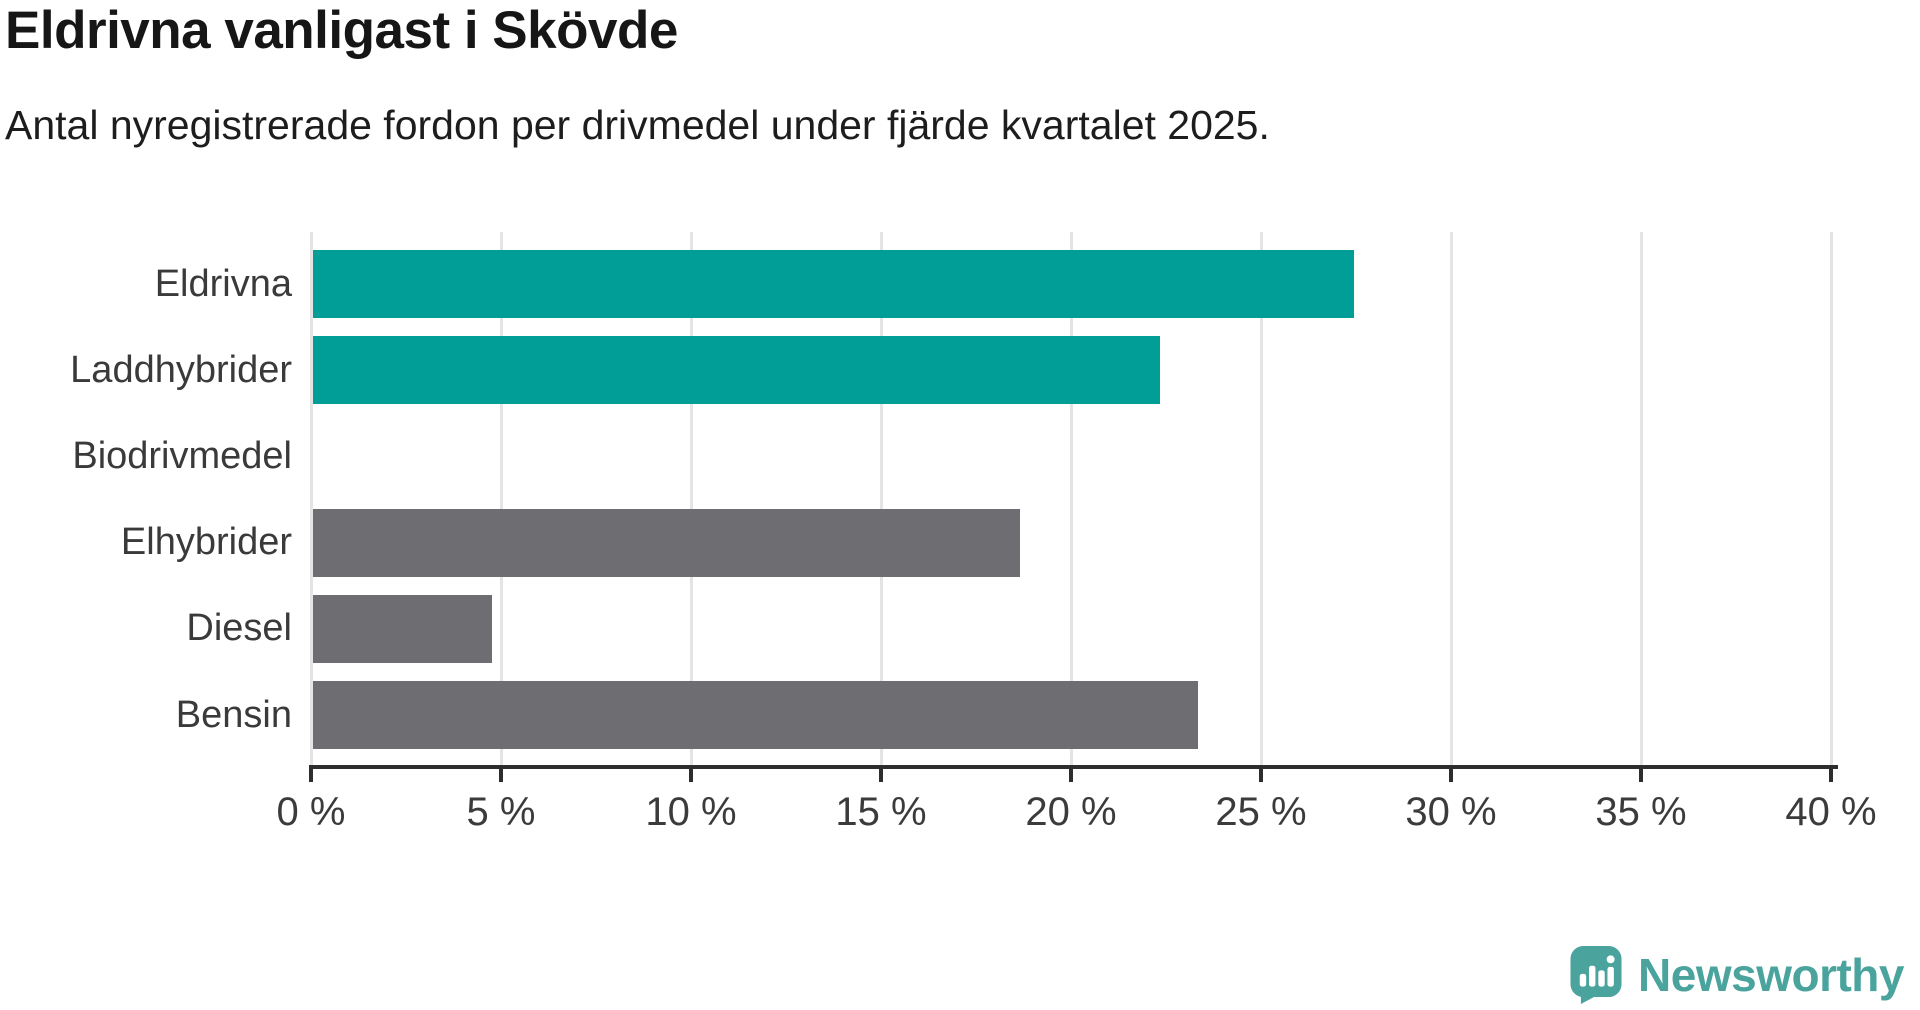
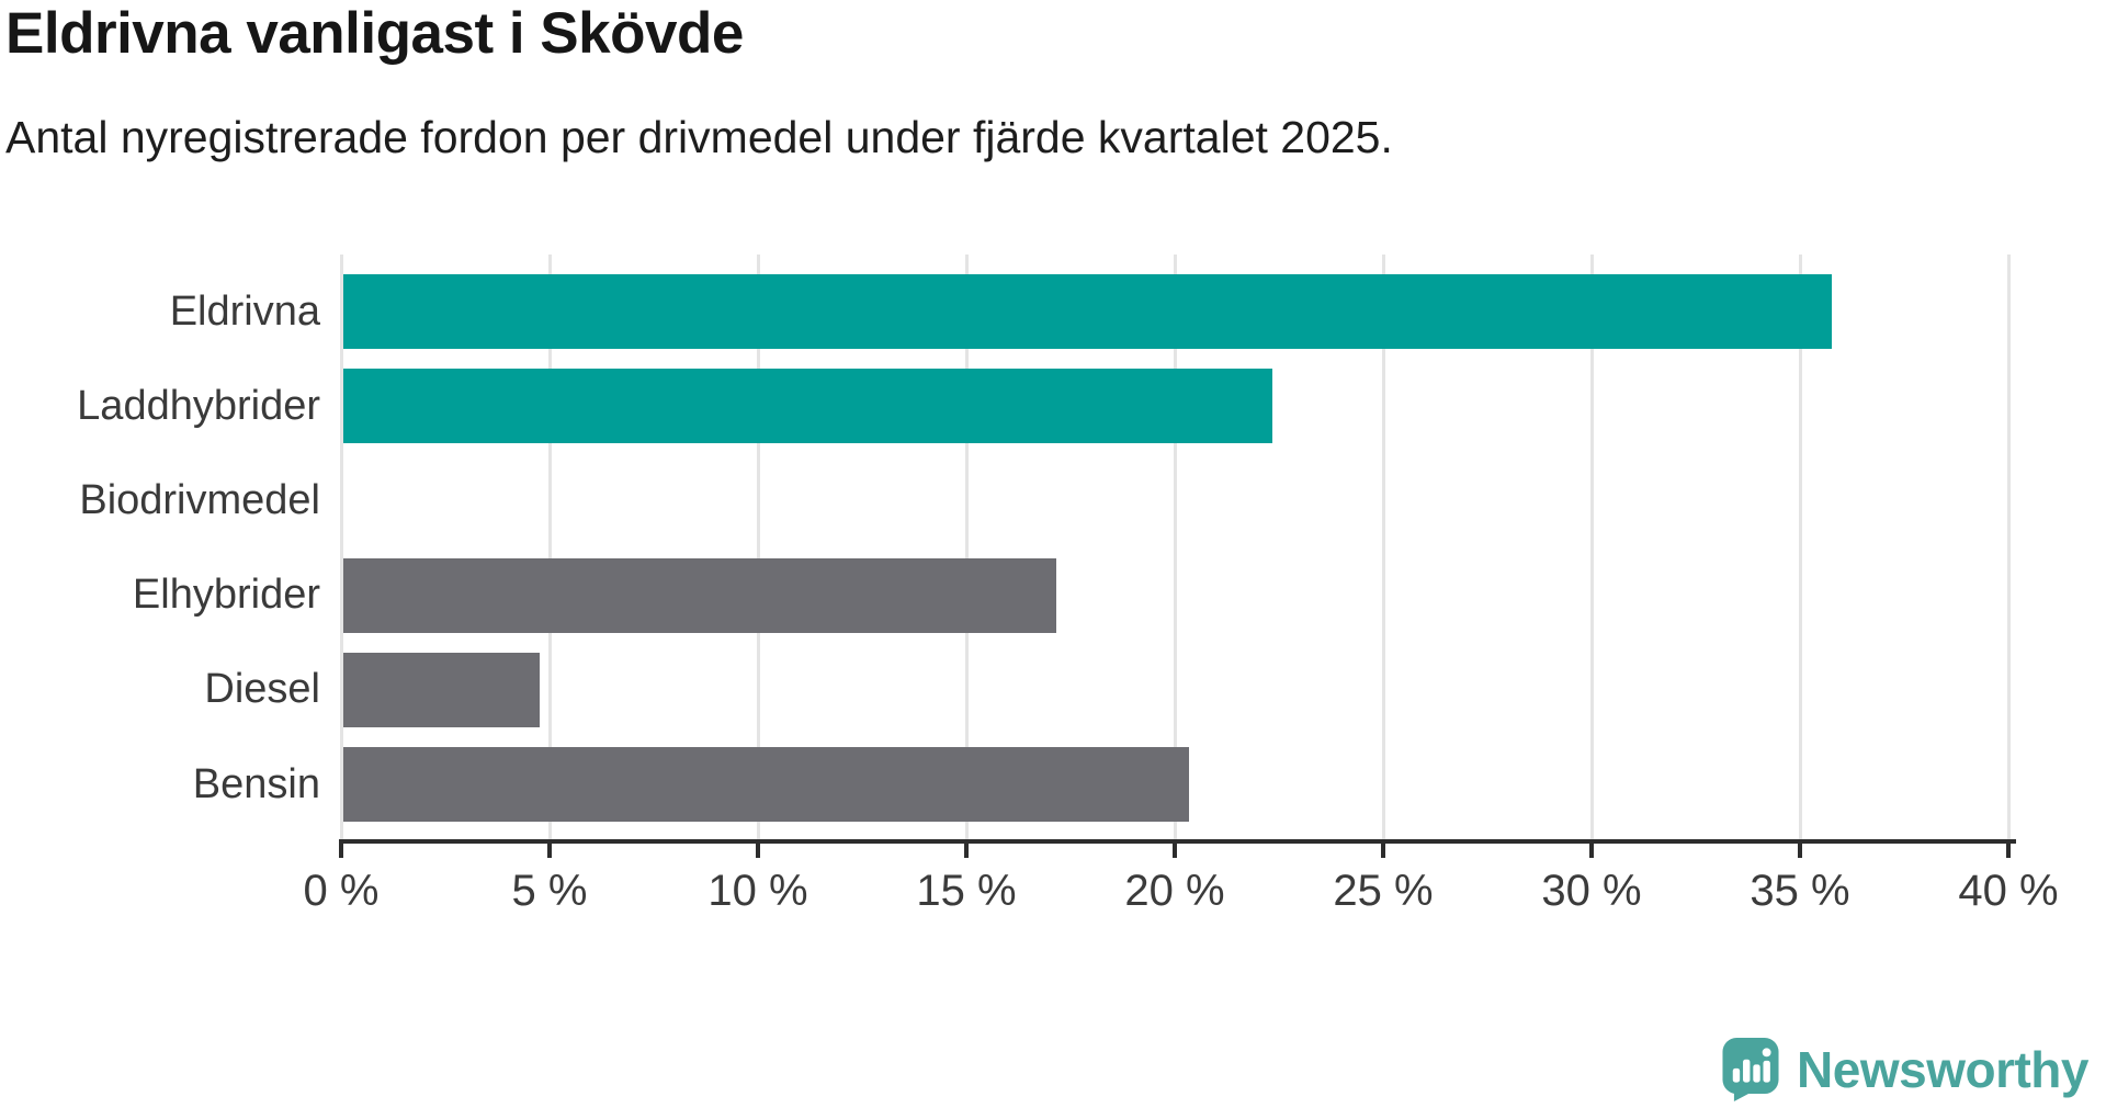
Eldrivna: 27.4% -> 35.7%
Elhybrider: 18.6% -> 17.1%
Bensin: 23.3% -> 20.3%
